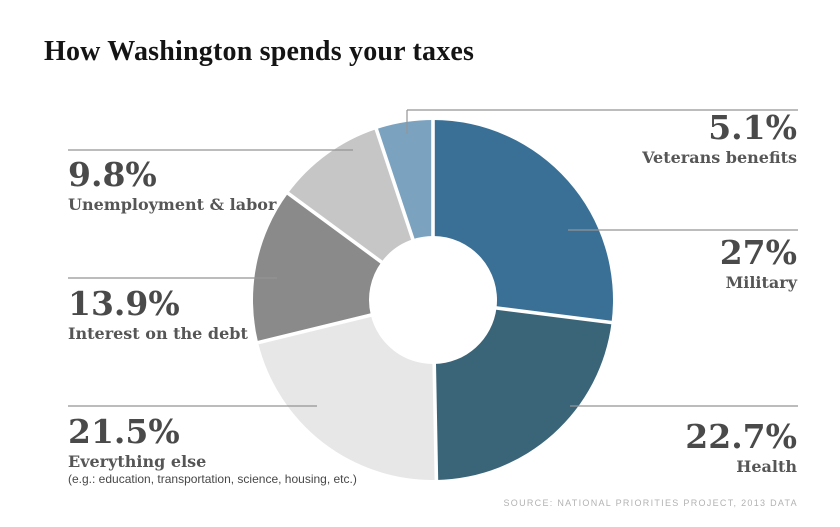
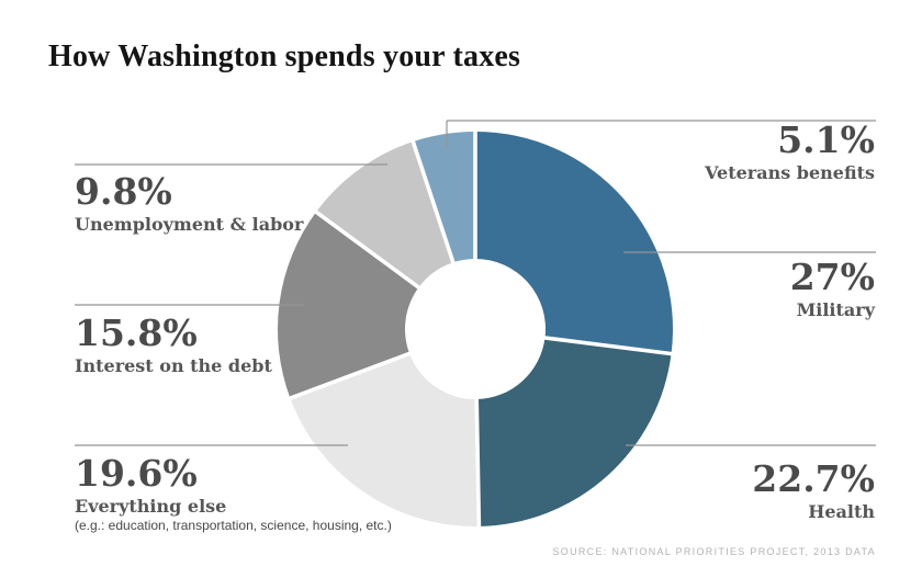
Everything else: 21.5% -> 19.6%
Interest on the debt: 13.9% -> 15.8%
